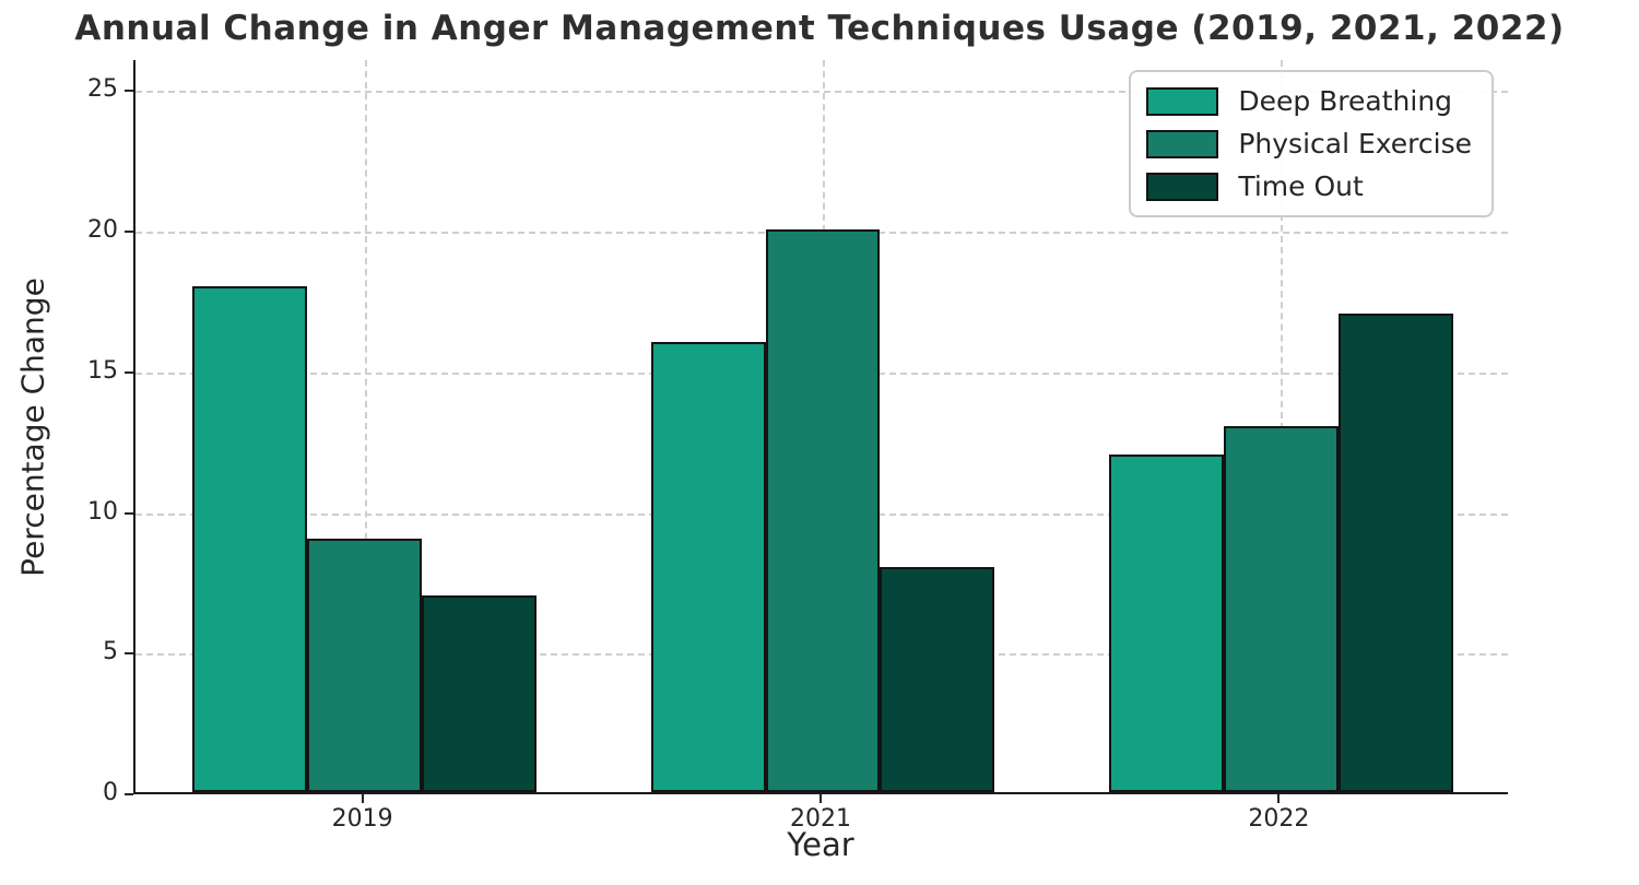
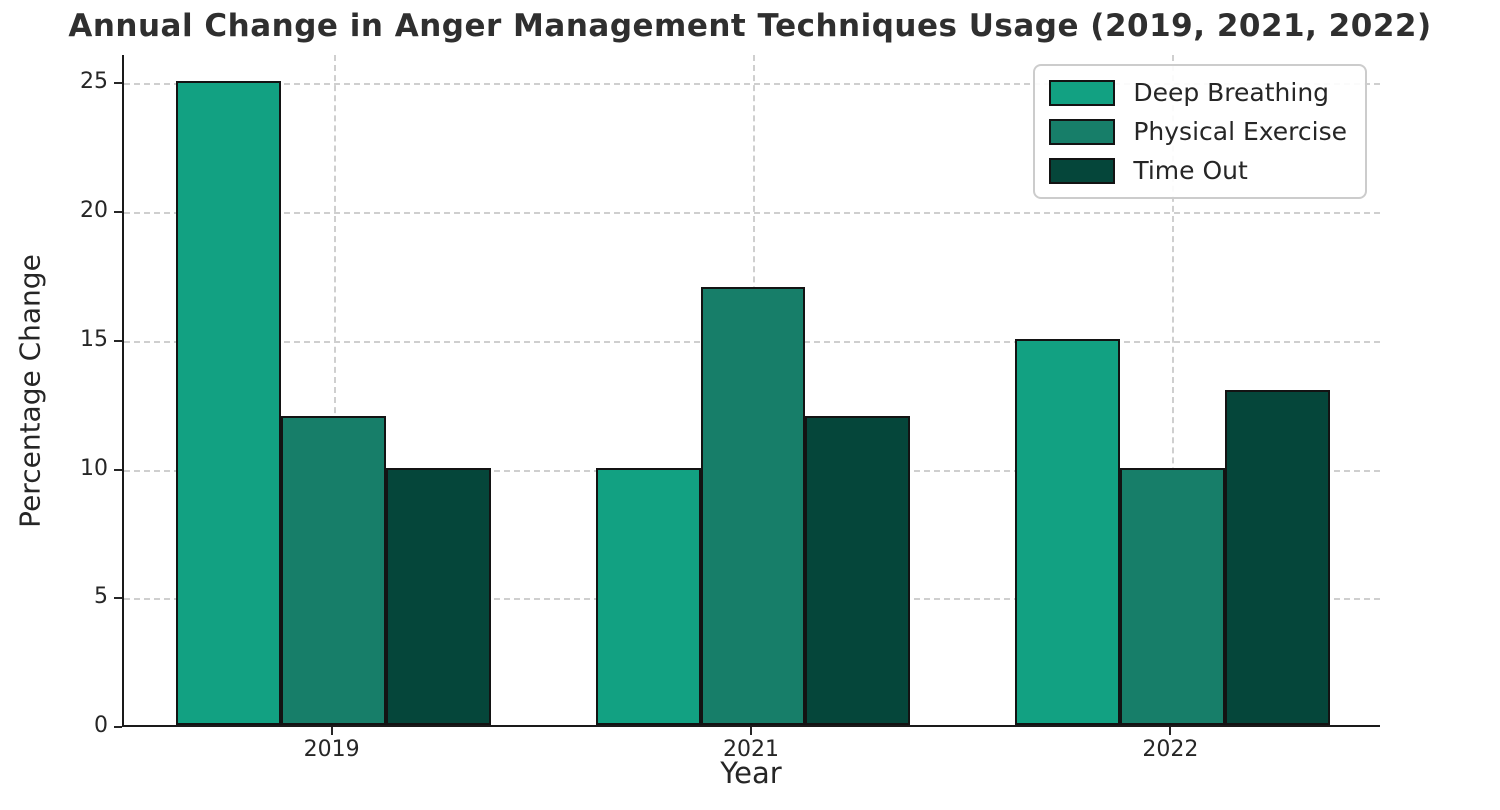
Deep Breathing/2019: 18 -> 25
Physical Exercise/2019: 9 -> 12
Time Out/2019: 7 -> 10
Deep Breathing/2021: 16 -> 10
Physical Exercise/2021: 20 -> 17
Time Out/2021: 8 -> 12
Deep Breathing/2022: 12 -> 15
Physical Exercise/2022: 13 -> 10
Time Out/2022: 17 -> 13
